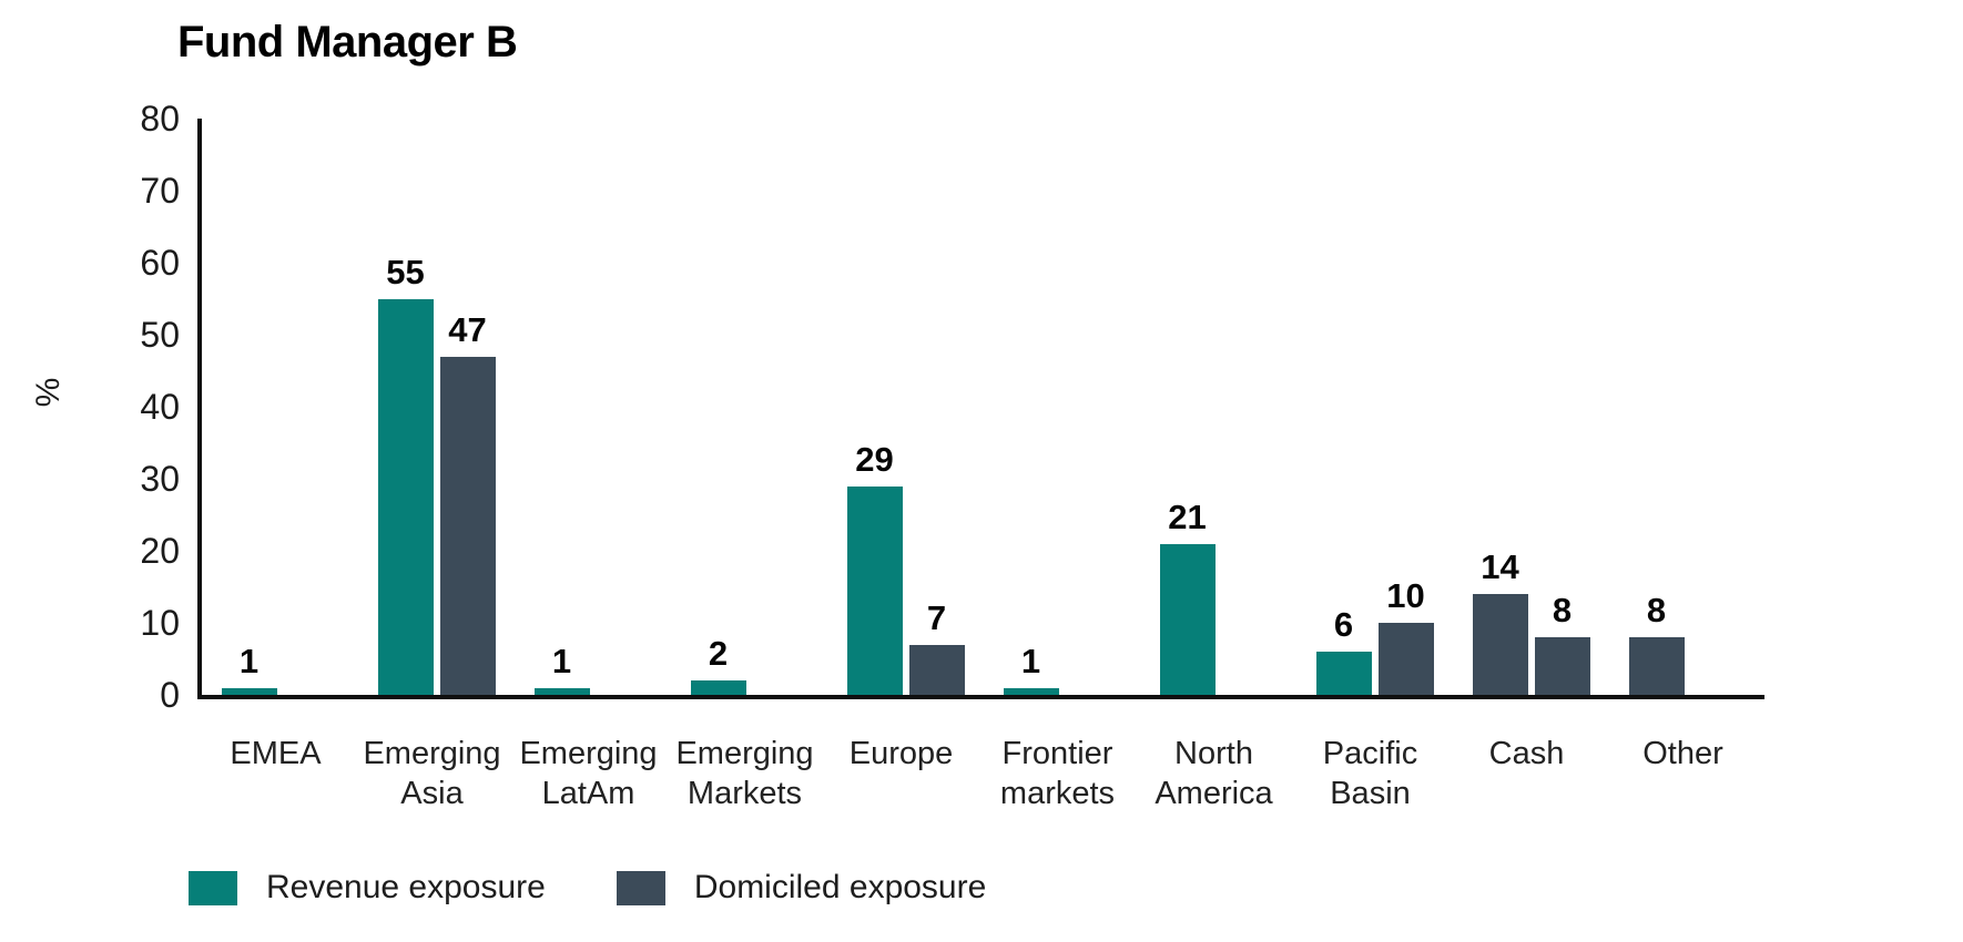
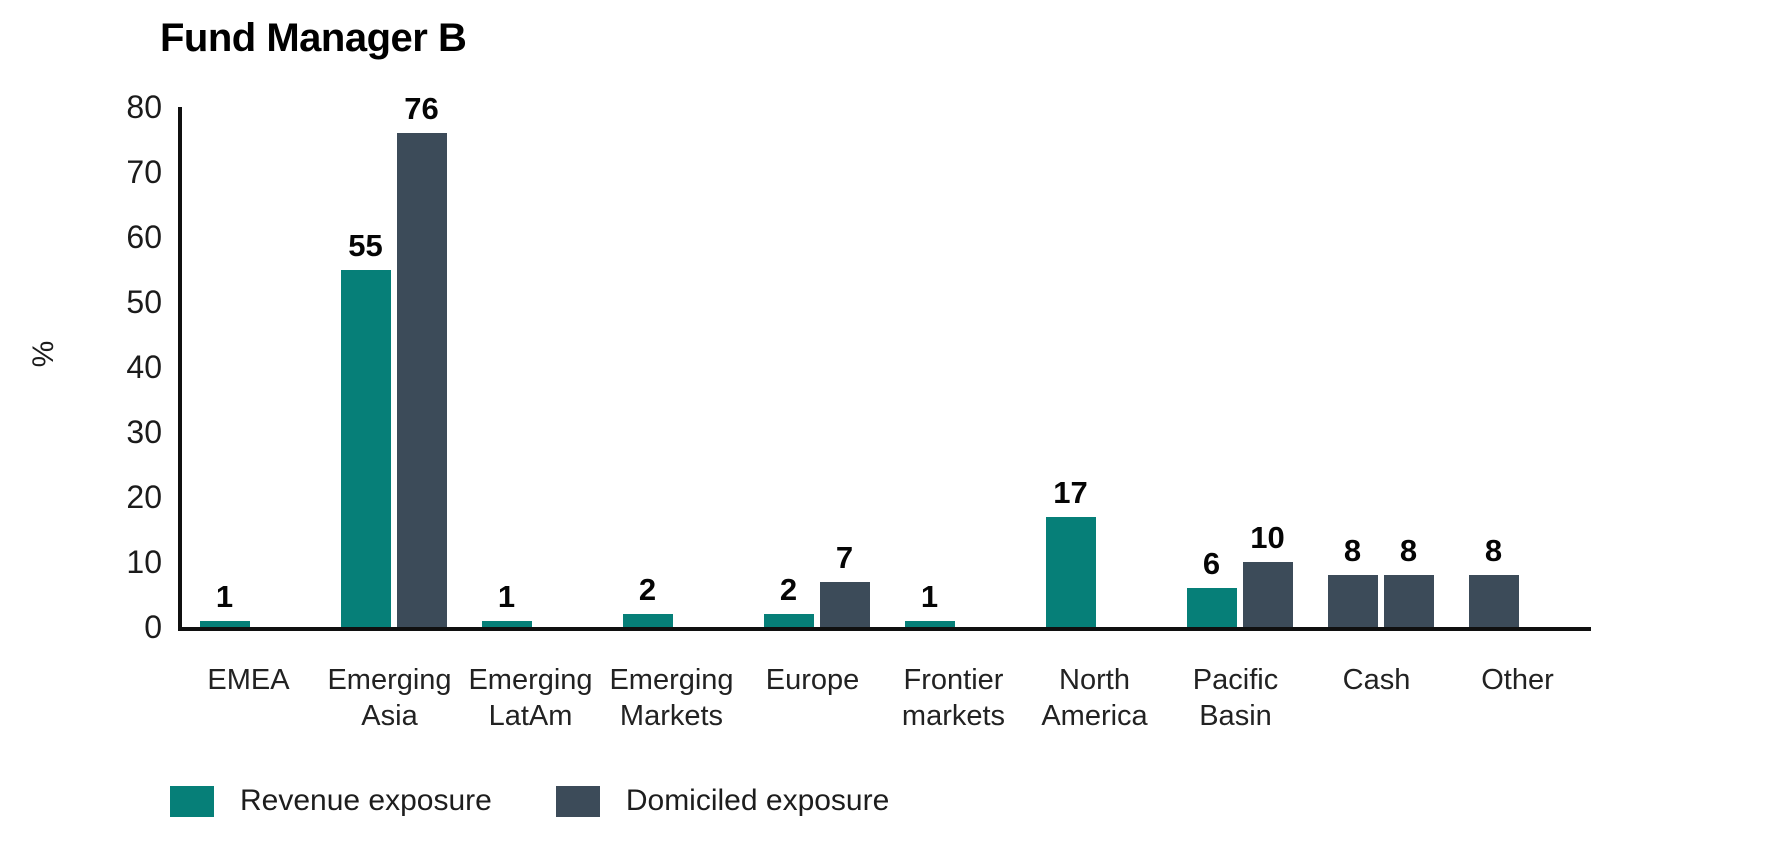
Domiciled exposure/Emerging Asia: 47 -> 76
Revenue exposure/Europe: 29 -> 2
Revenue exposure/North America: 21 -> 17
Revenue exposure/Cash: 14 -> 8
